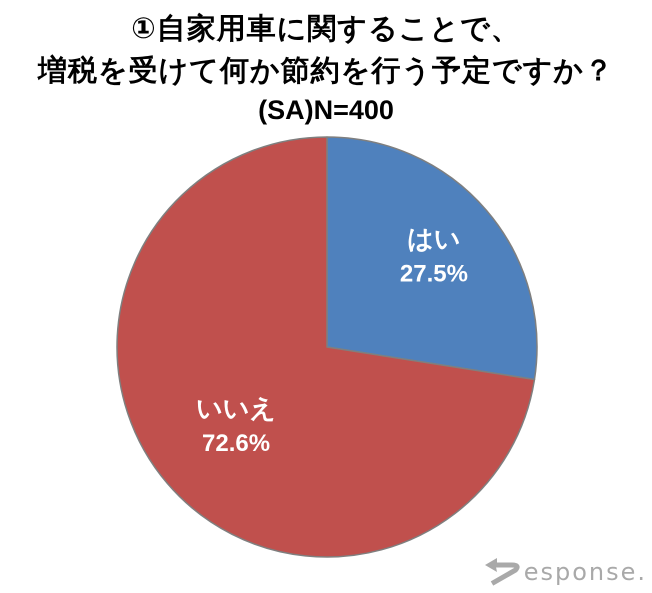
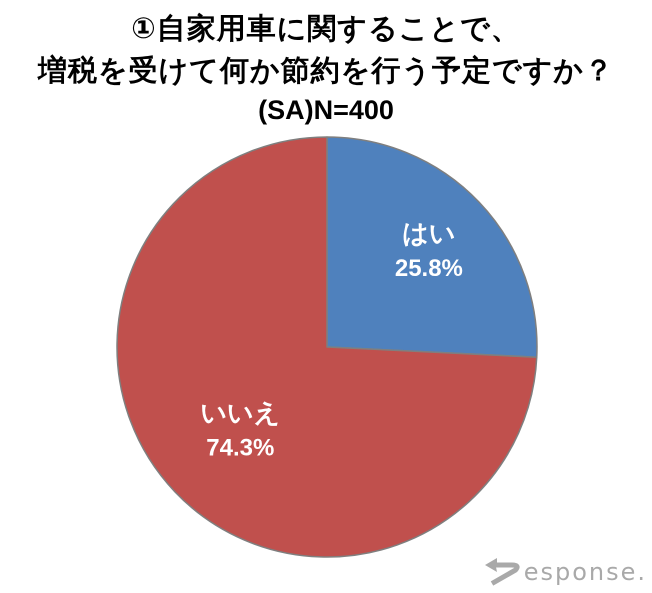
はい: 27.5% -> 25.8%
いいえ: 72.6% -> 74.3%
